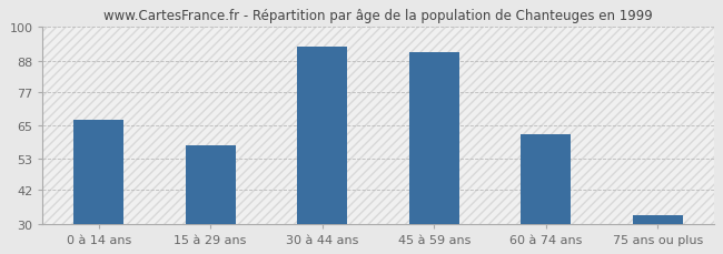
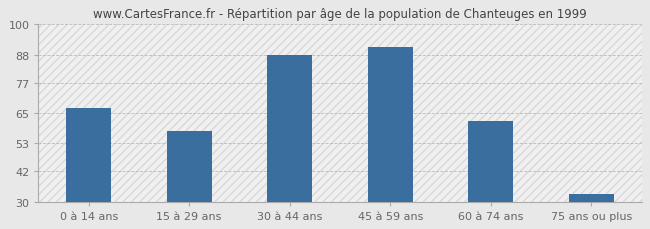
30 à 44 ans: 93 -> 88
